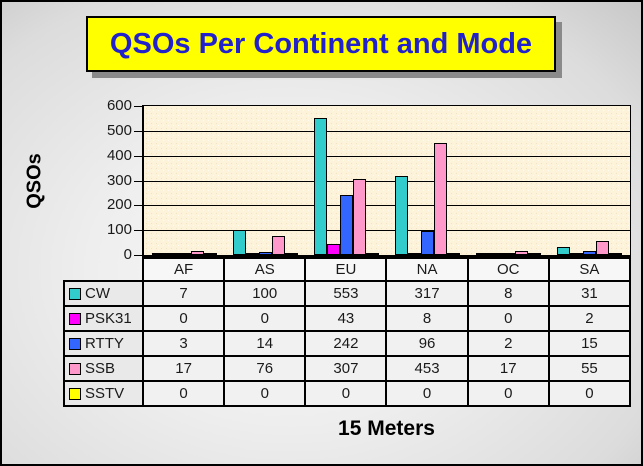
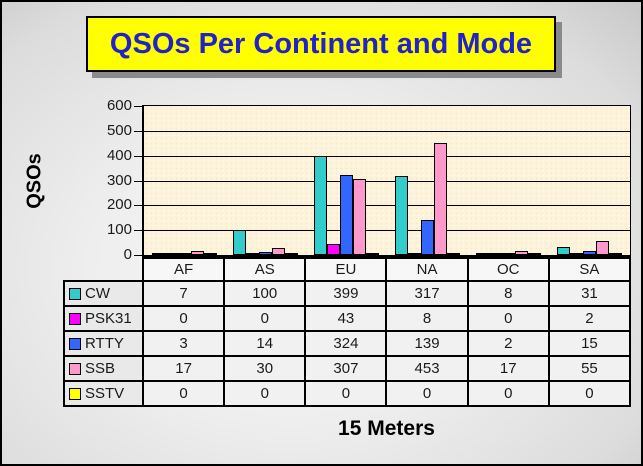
SSB/AS: 76 -> 30
CW/EU: 553 -> 399
RTTY/EU: 242 -> 324
RTTY/NA: 96 -> 139
